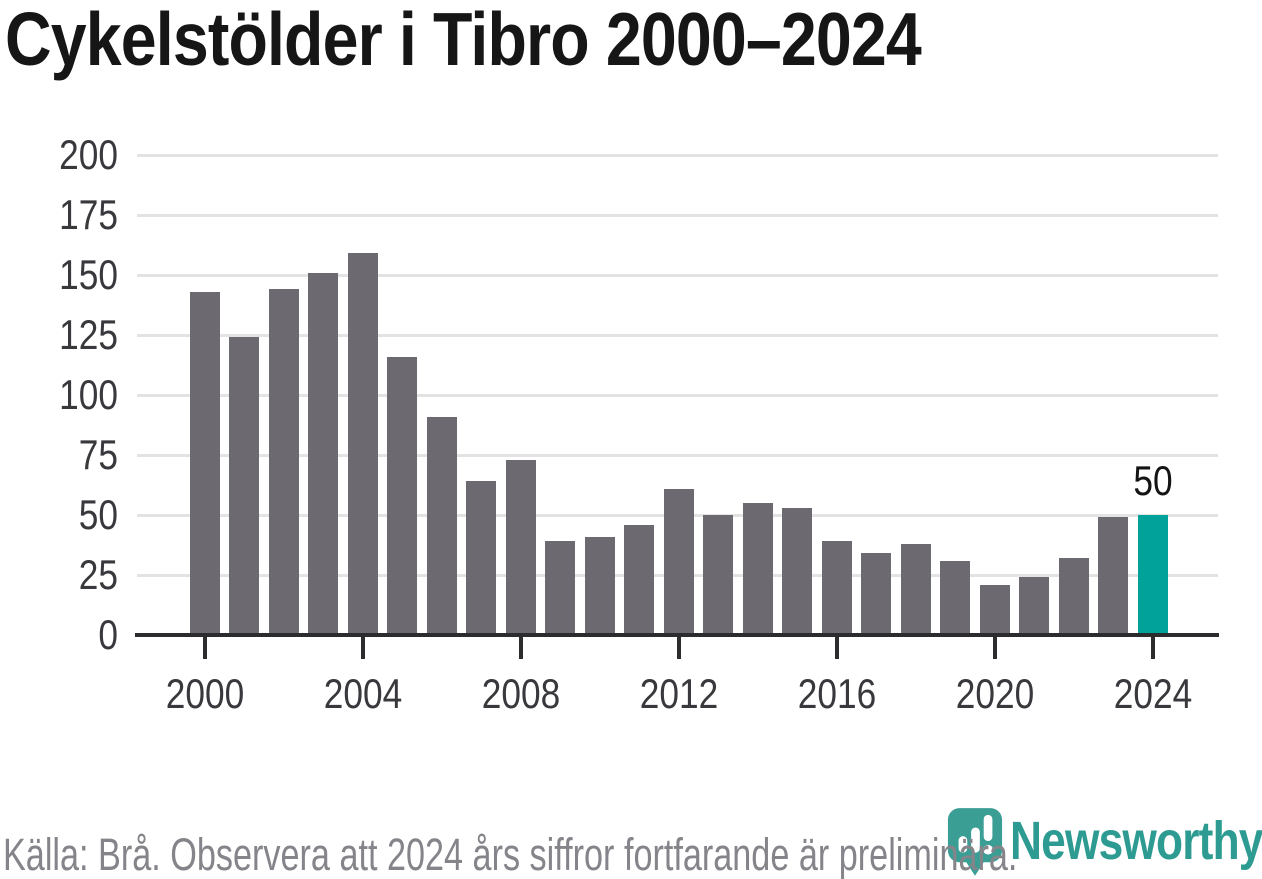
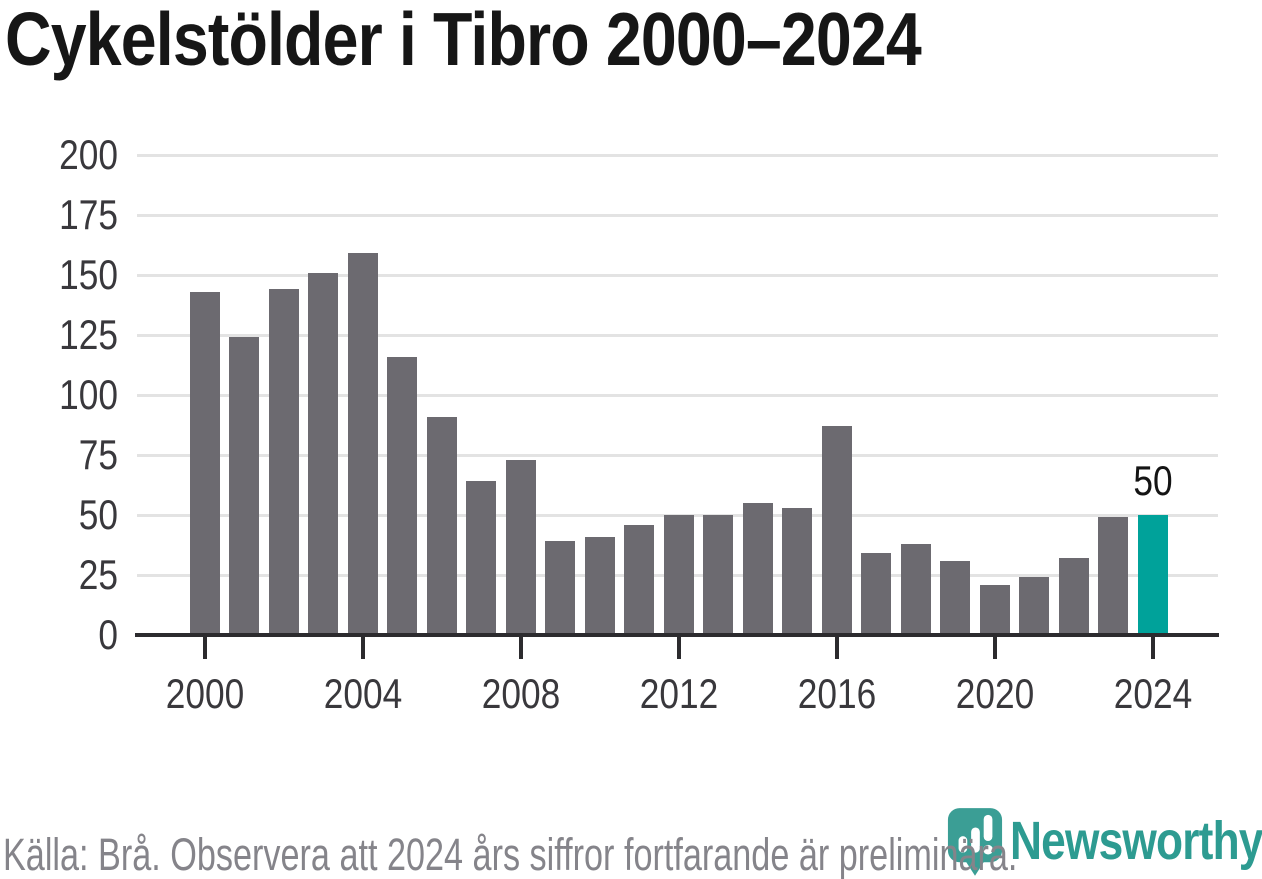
2012: 61 -> 50
2016: 39 -> 87
